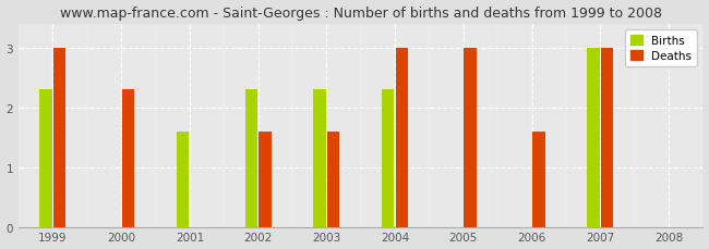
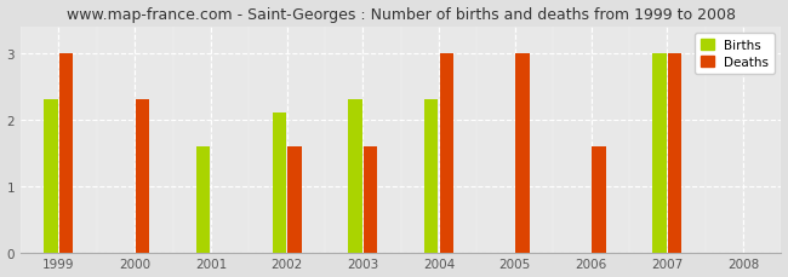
Births/2002: 2.3 -> 2.1
